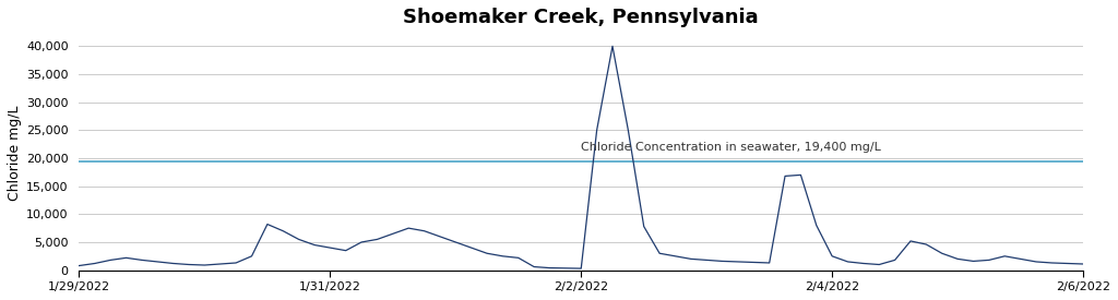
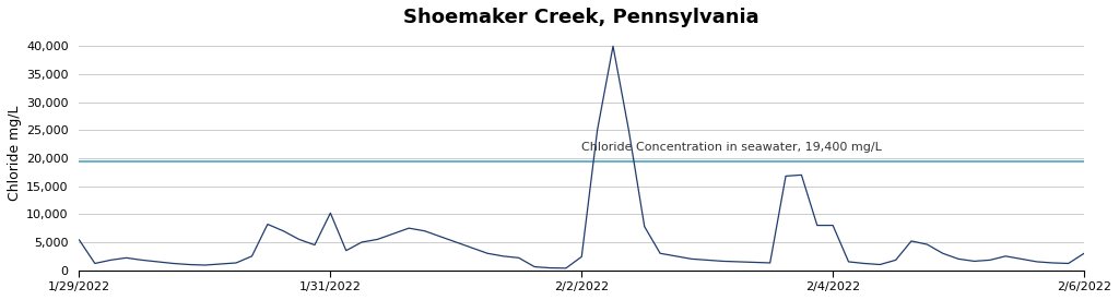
1/29/2022: 800 -> 5,400
1/31/2022: 4,000 -> 10,200
2/2/2022: 300 -> 2,400
2/4/2022: 2,500 -> 8,000
2/6/2022: 1,100 -> 3,000
